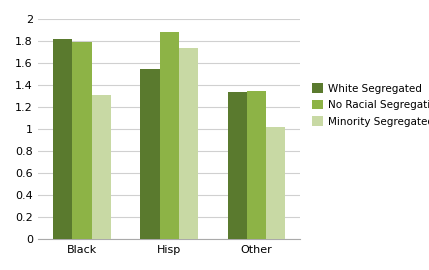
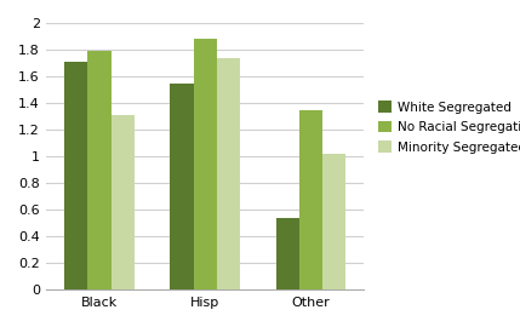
White Segregated/Black: 1.82 -> 1.71
White Segregated/Other: 1.34 -> 0.54
